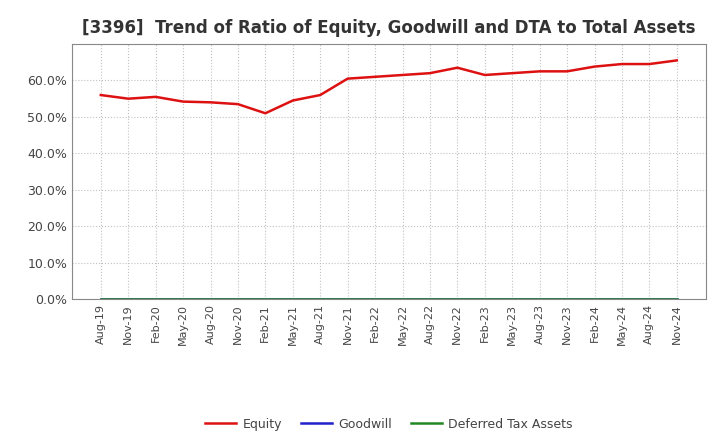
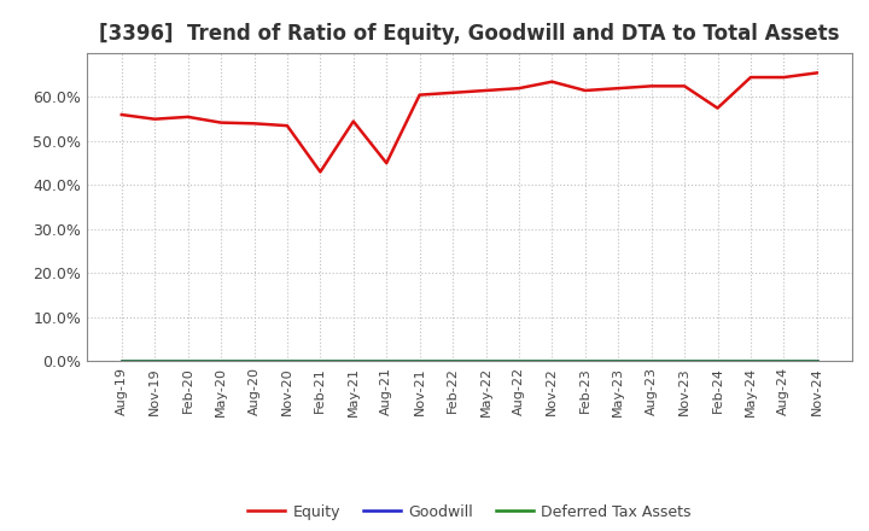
Equity/Feb-21: 51.0% -> 43.0%
Equity/Aug-21: 56.0% -> 45.0%
Equity/Feb-24: 63.8% -> 57.5%
